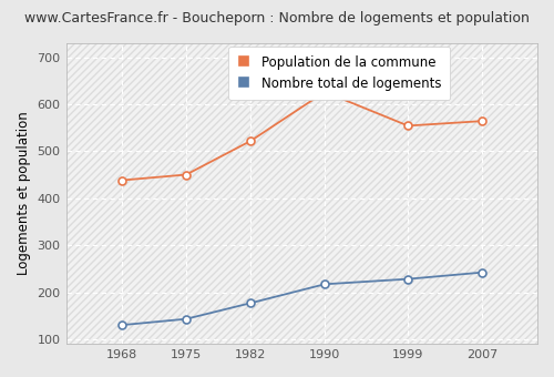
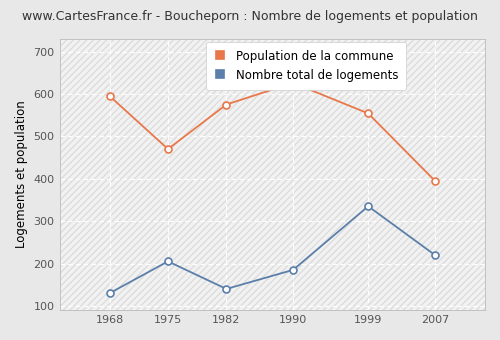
Population de la commune/1968: 438 -> 595
Nombre total de logements/1975: 143 -> 205
Population de la commune/1975: 450 -> 470
Nombre total de logements/1982: 177 -> 140
Population de la commune/1982: 522 -> 575
Nombre total de logements/1990: 217 -> 185
Nombre total de logements/1999: 228 -> 335
Nombre total de logements/2007: 242 -> 220
Population de la commune/2007: 564 -> 395
